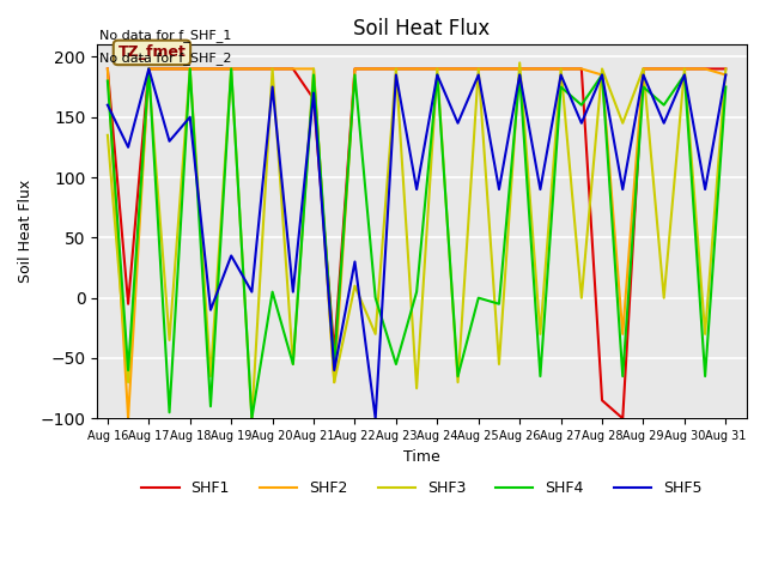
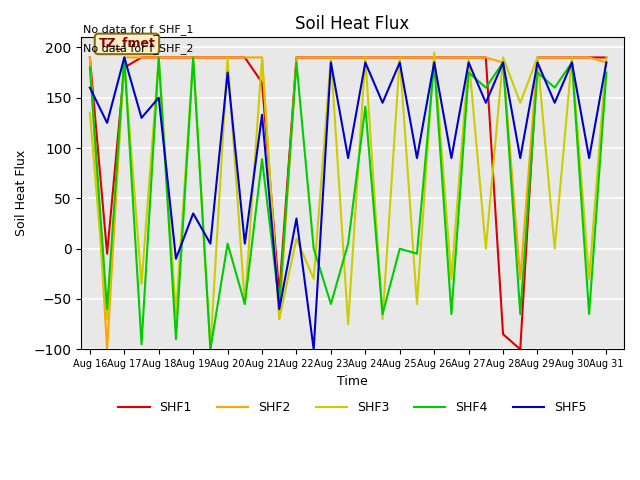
SHF1/Aug 17: 190 -> 180
SHF4/Aug 21: 185 -> 89
SHF5/Aug 21: 170 -> 133
SHF4/Aug 24: 185 -> 141
